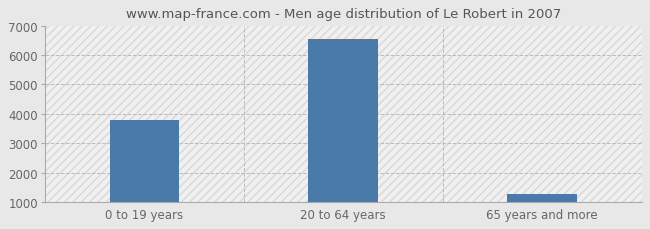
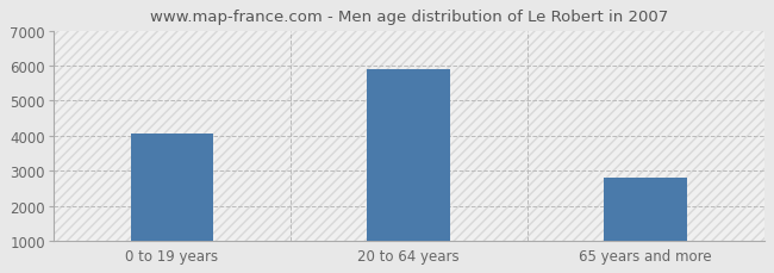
0 to 19 years: 3800 -> 4050
20 to 64 years: 6550 -> 5900
65 years and more: 1280 -> 2800
